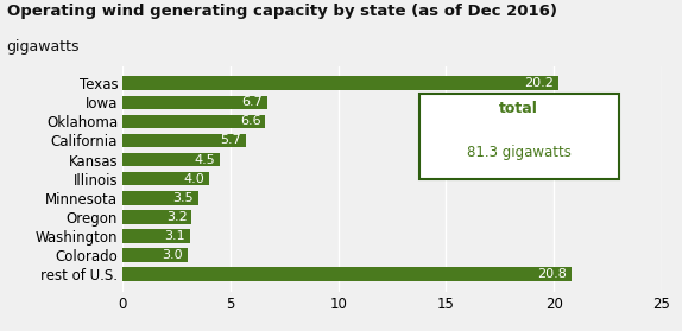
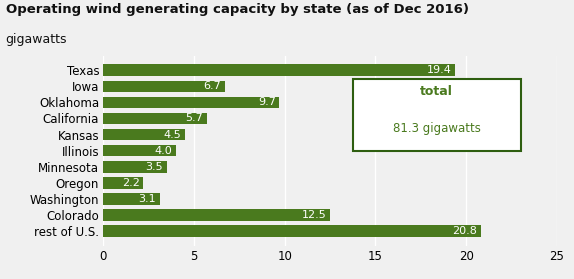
Texas: 20.2 -> 19.4
Oklahoma: 6.6 -> 9.7
Oregon: 3.2 -> 2.2
Colorado: 3.0 -> 12.5
